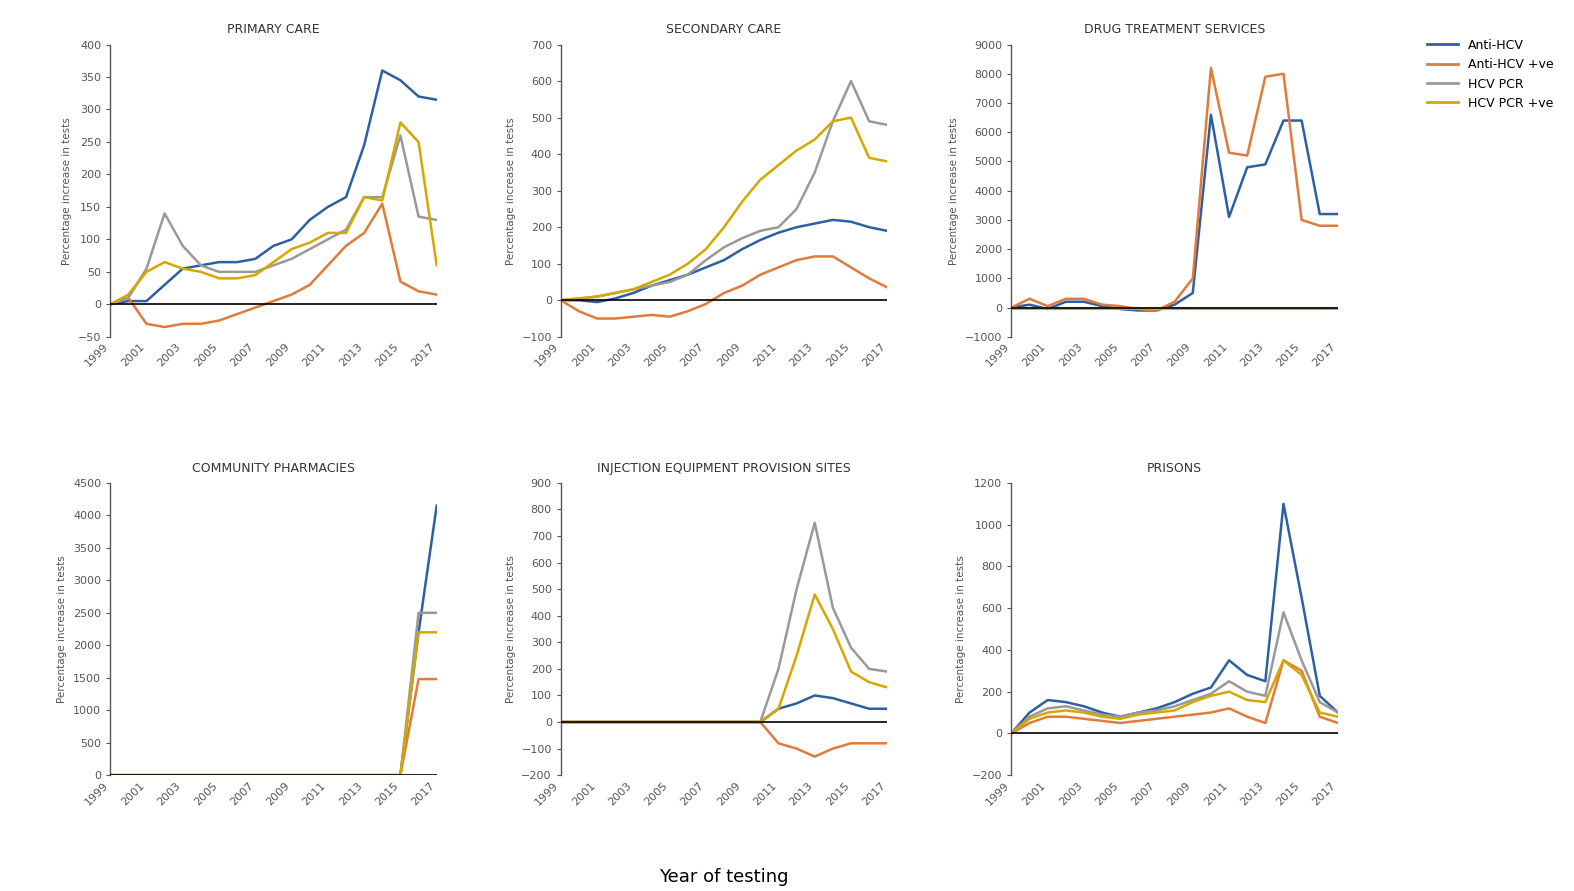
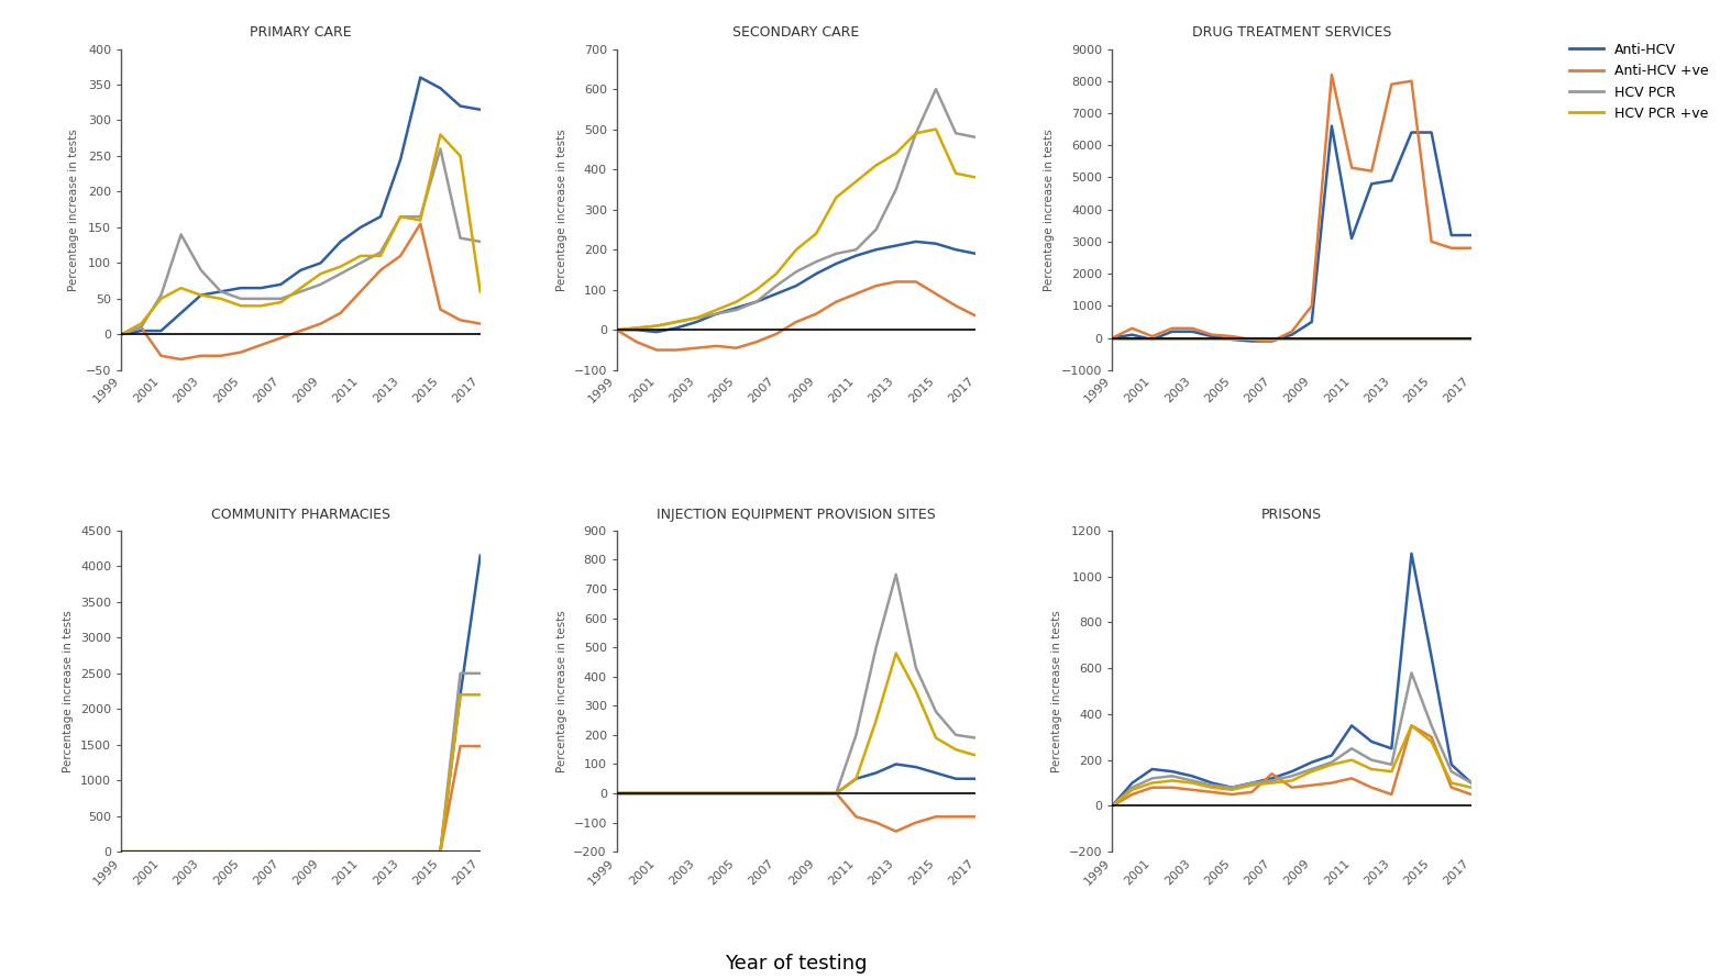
SECONDARY CARE/HCV PCR +ve/2009: 270 -> 240
PRISONS/Anti-HCV +ve/2007: 70 -> 140
